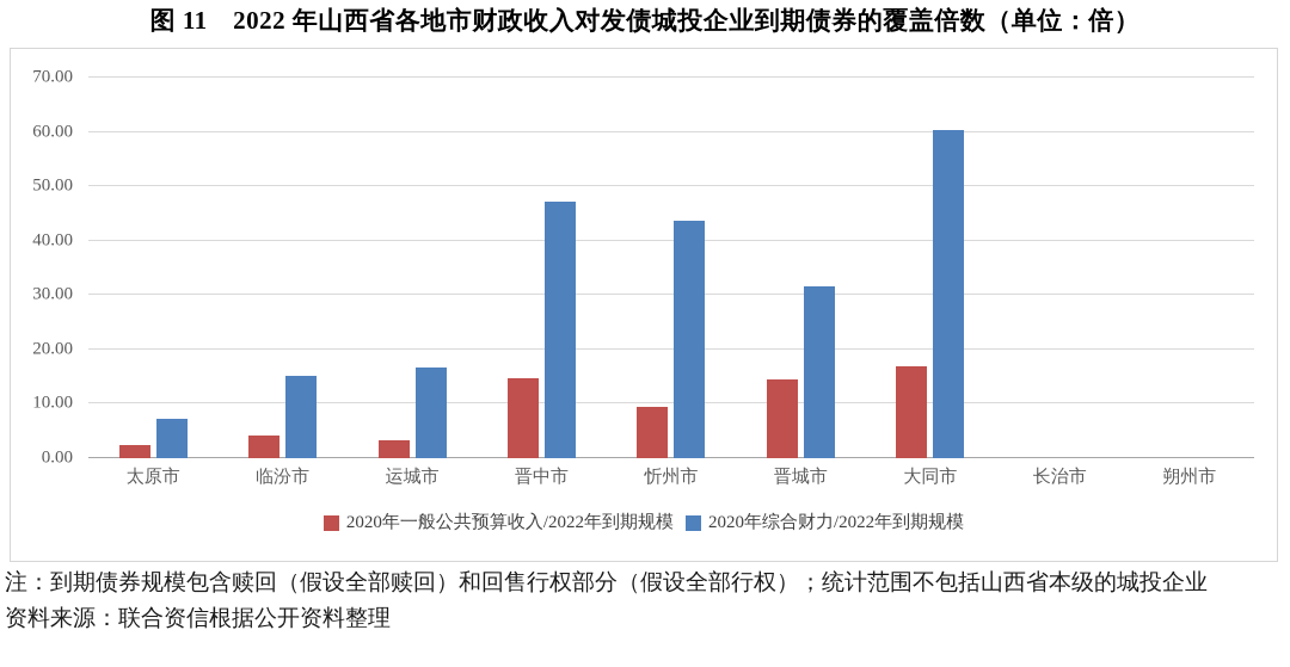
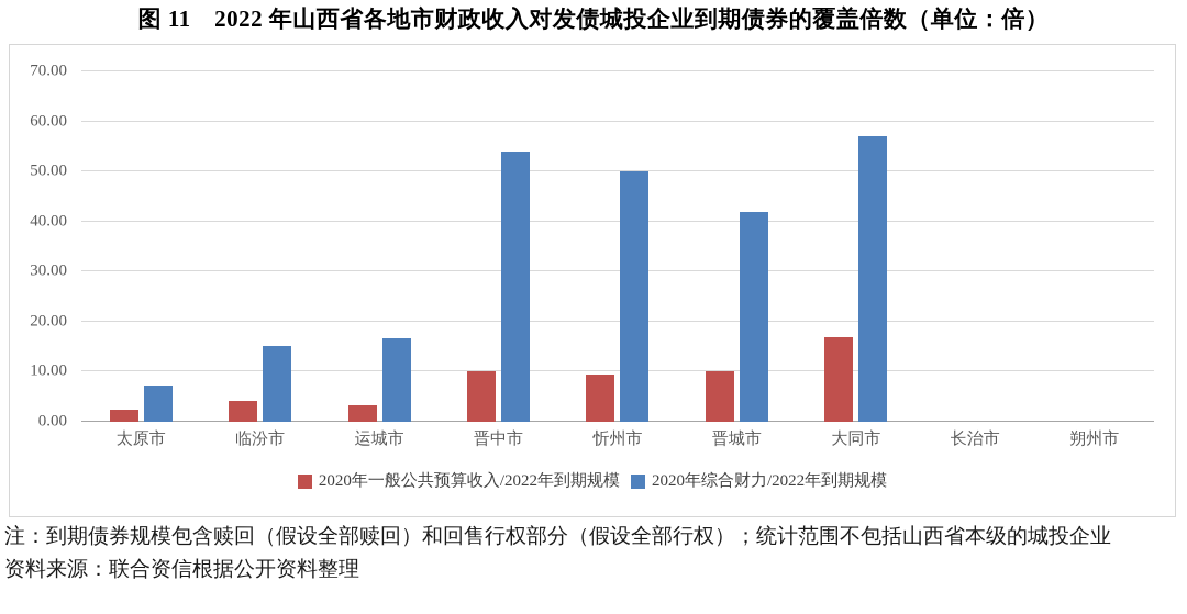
2020年一般公共预算收入/2022年到期规模/晋中市: 15 -> 10
2020年综合财力/2022年到期规模/晋中市: 47 -> 54
2020年综合财力/2022年到期规模/忻州市: 44 -> 50
2020年一般公共预算收入/2022年到期规模/晋城市: 14 -> 10
2020年综合财力/2022年到期规模/晋城市: 32 -> 42
2020年综合财力/2022年到期规模/大同市: 60 -> 57
